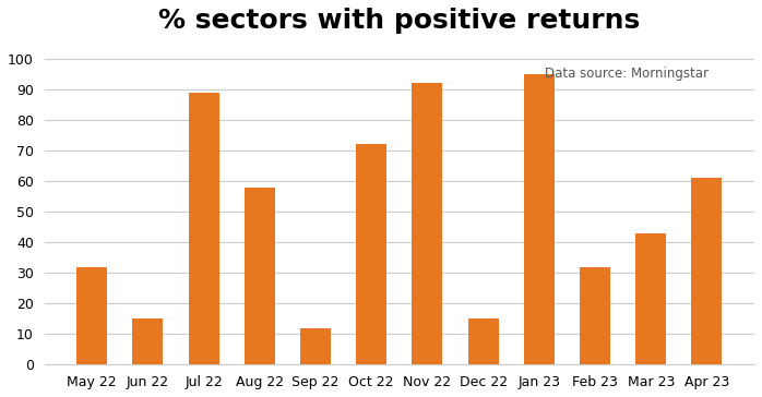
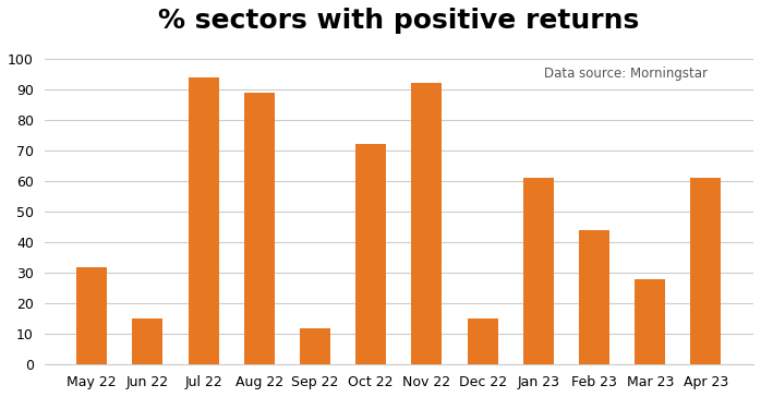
Jul 22: 89 -> 94
Aug 22: 58 -> 89
Jan 23: 95 -> 61
Feb 23: 32 -> 44
Mar 23: 43 -> 28
